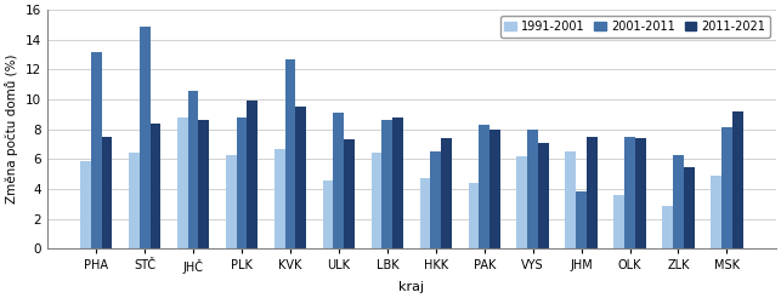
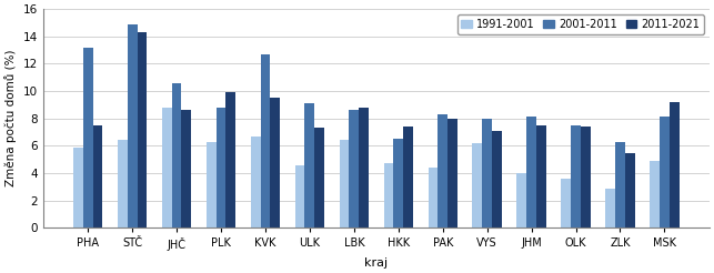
2011-2021/STČ: 8.4 -> 14.3
1991-2001/JHM: 6.5 -> 4.0
2001-2011/JHM: 3.8 -> 8.1
